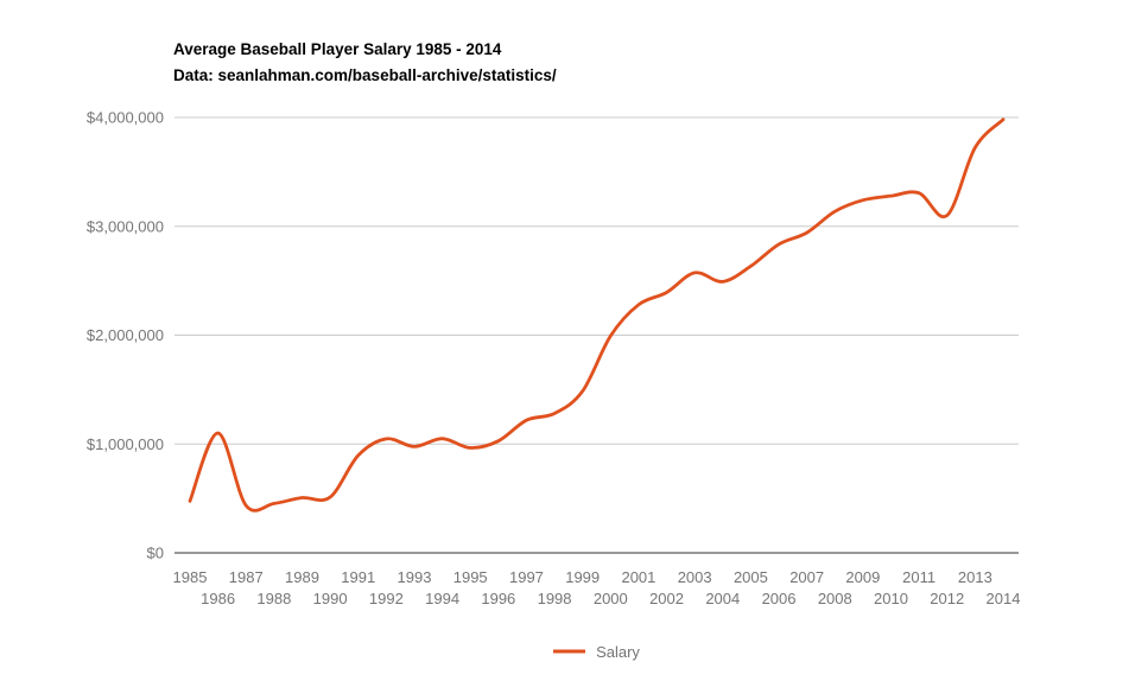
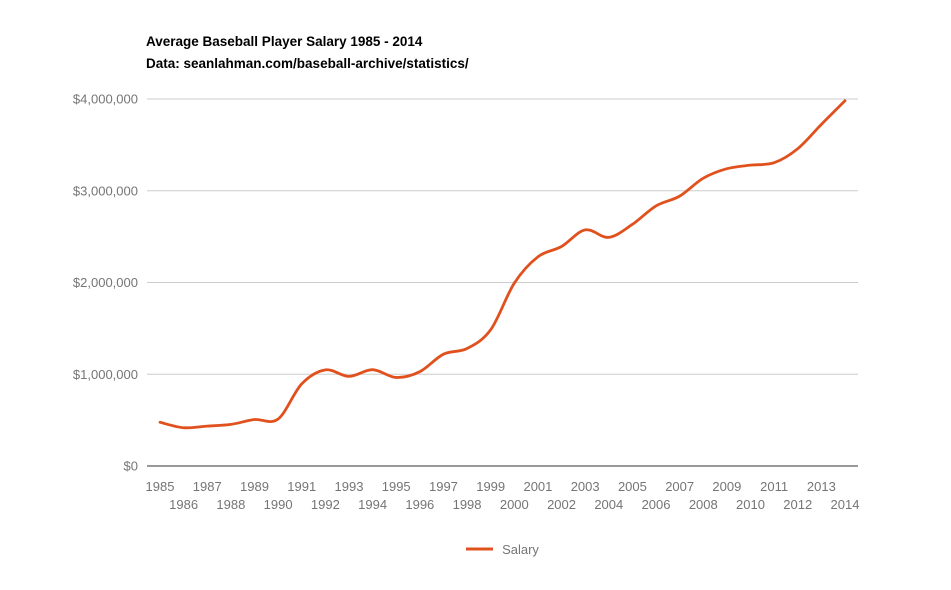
1986: $1100000 -> $400000
2012: $3100000 -> $3500000
